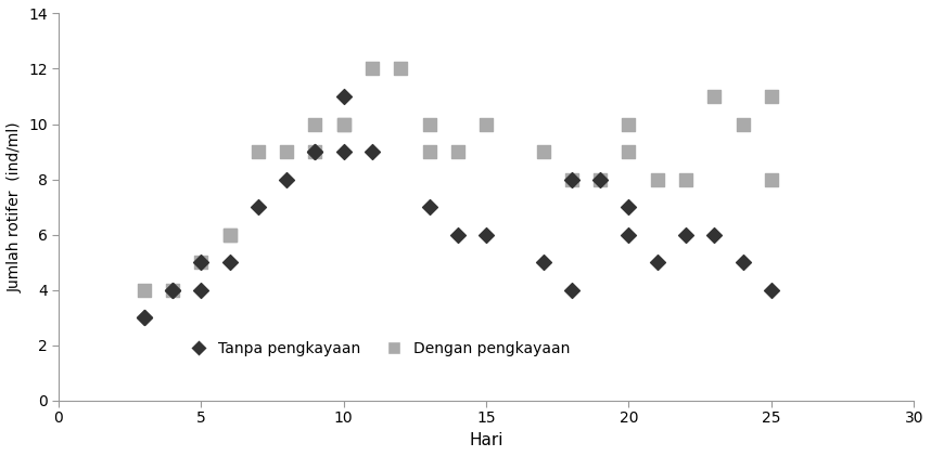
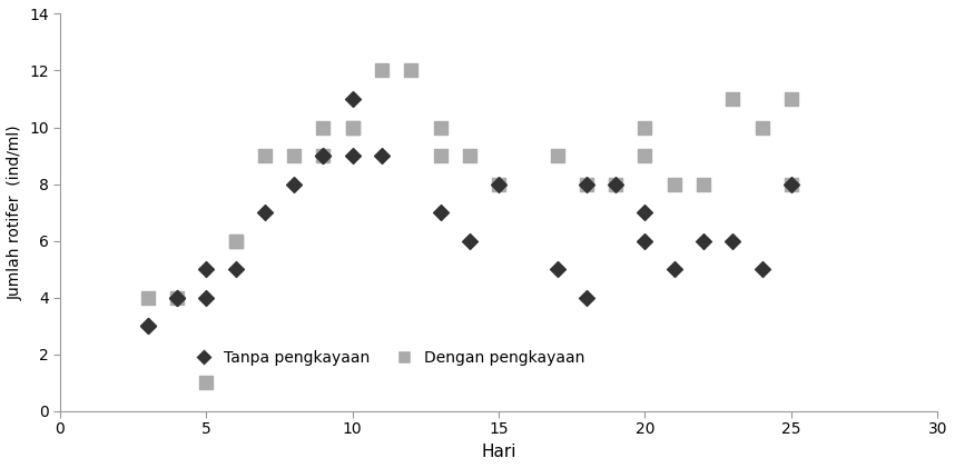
Dengan pengkayaan/5: 5 -> 1
Tanpa pengkayaan/15: 6 -> 8
Dengan pengkayaan/15: 10 -> 8
Tanpa pengkayaan/25: 4 -> 8
